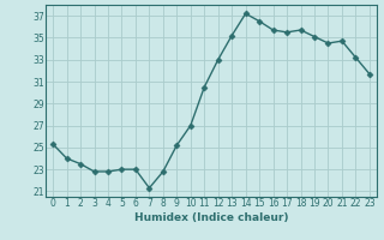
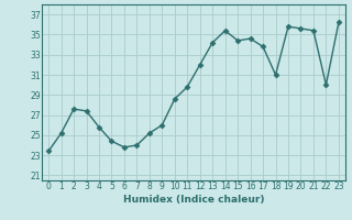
0: 25.3 -> 23.4
1: 24.0 -> 25.2
2: 23.5 -> 27.6
3: 22.8 -> 27.4
4: 22.8 -> 25.8
5: 23.0 -> 24.4
6: 23.0 -> 23.8
7: 21.3 -> 24.0
8: 22.8 -> 25.2
9: 25.2 -> 26.0
10: 27.0 -> 28.6
11: 30.5 -> 29.8
12: 33.0 -> 32.0
13: 35.2 -> 34.2
14: 37.2 -> 35.4
15: 36.5 -> 34.4
16: 35.7 -> 34.6
17: 35.5 -> 33.8
18: 35.7 -> 31.0
19: 35.1 -> 35.8
20: 34.5 -> 35.6
21: 34.7 -> 35.4
22: 33.2 -> 30.0
23: 31.7 -> 36.2
